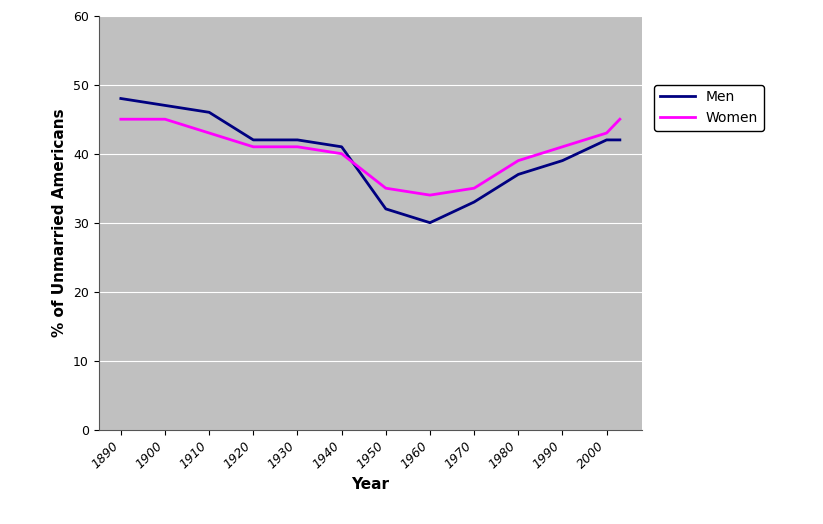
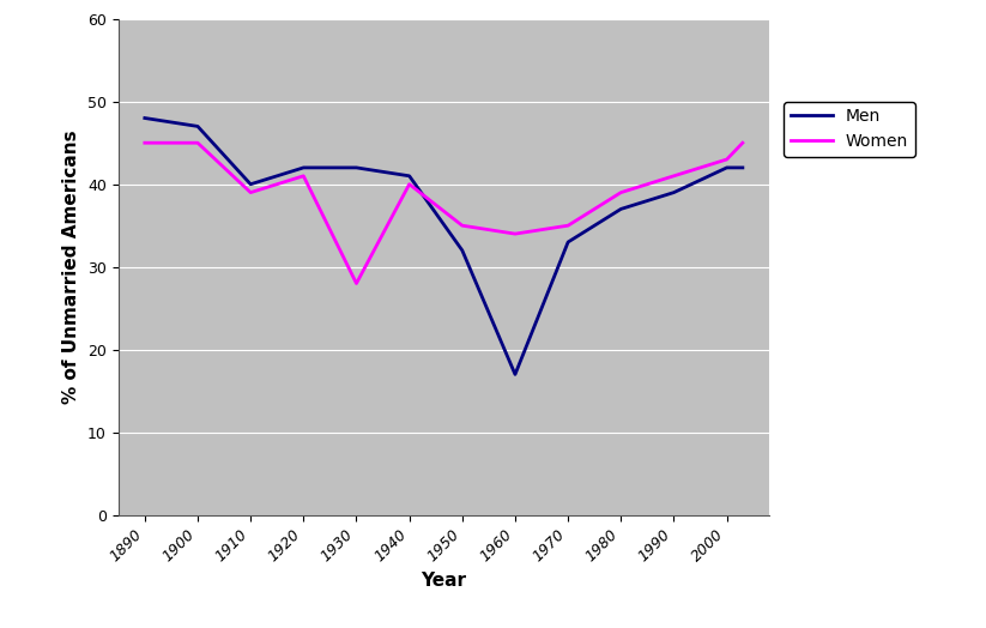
Men/1910: 46 -> 40
Women/1910: 43 -> 39
Women/1930: 41 -> 28
Men/1960: 30 -> 17
